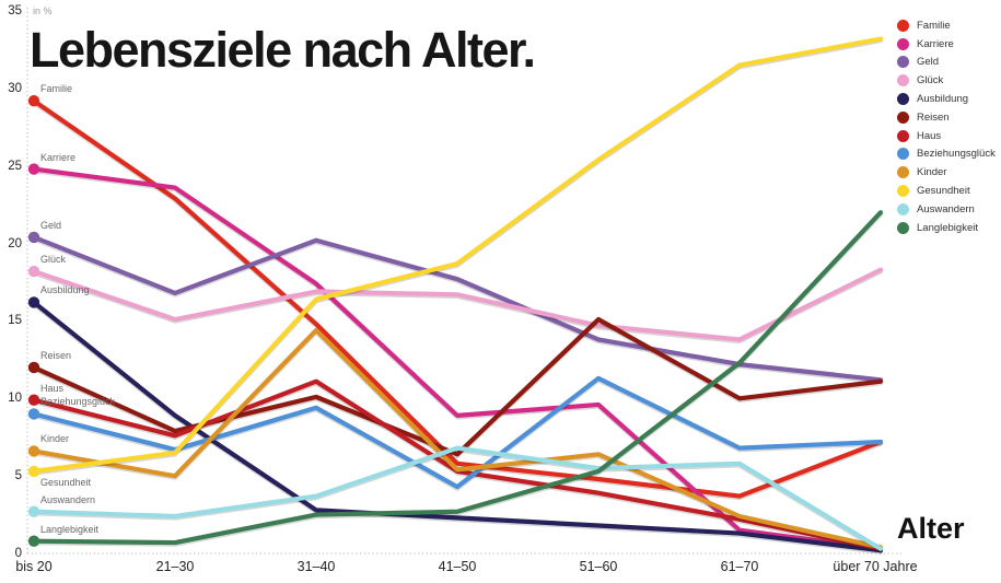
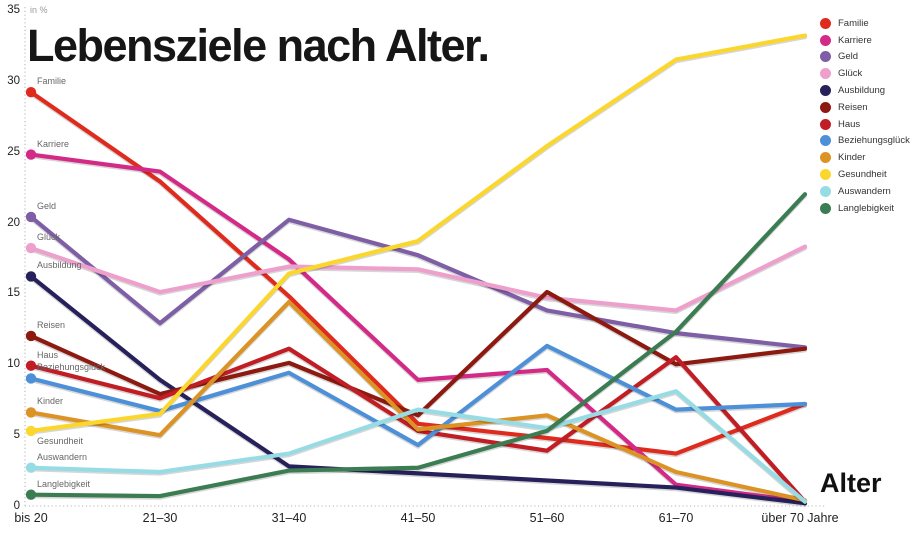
Geld/21–30: 16.8 -> 12.9
Haus/61–70: 2.2 -> 10.5
Auswandern/61–70: 5.8 -> 8.1
